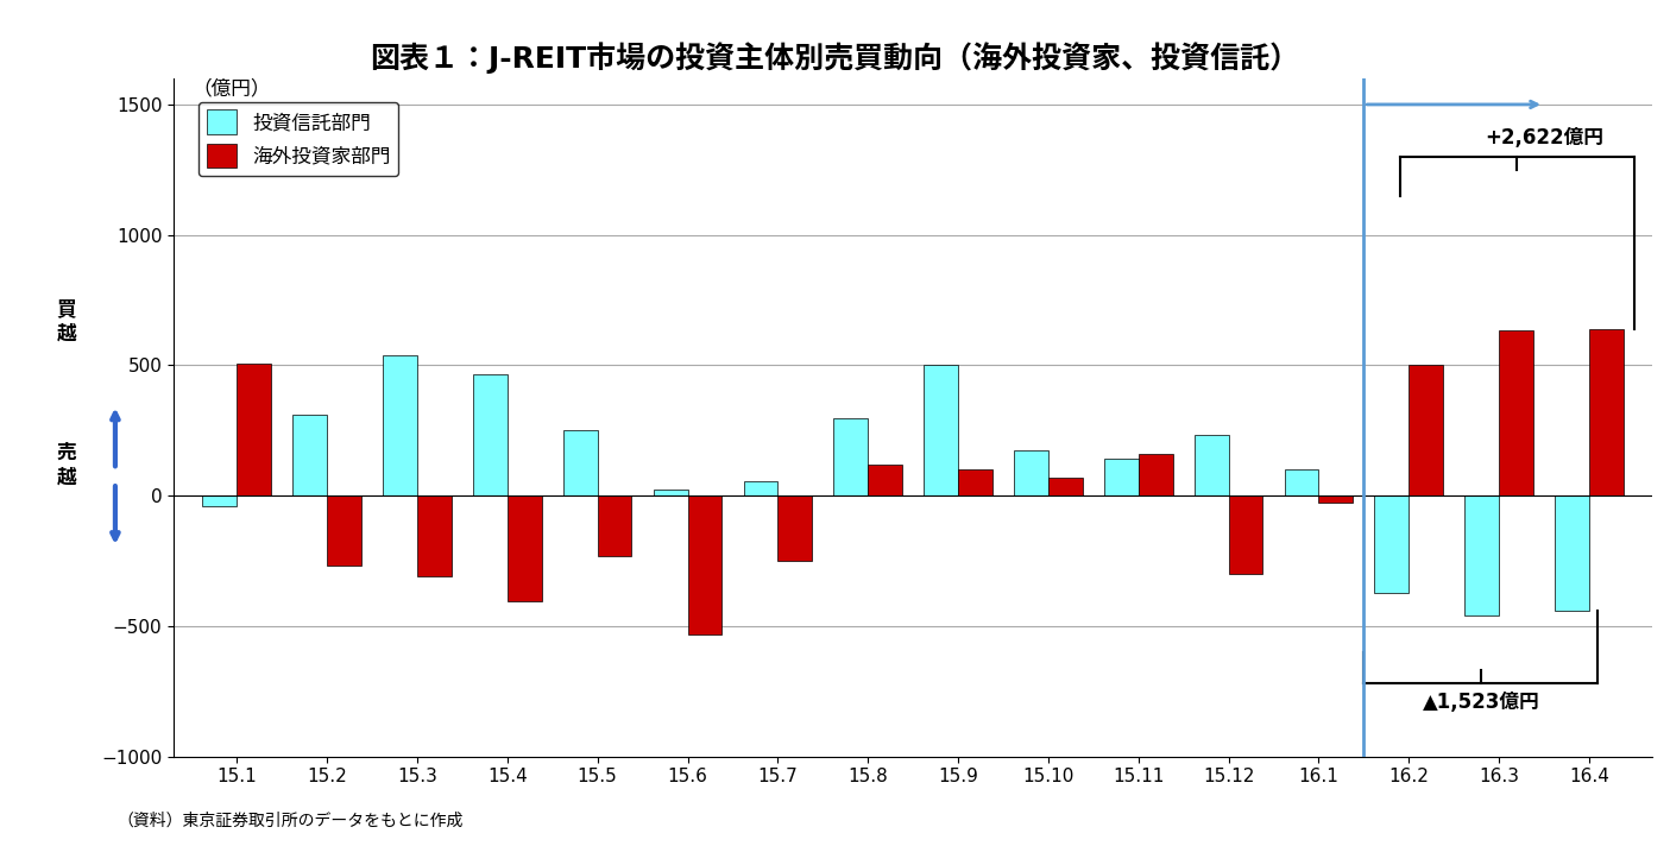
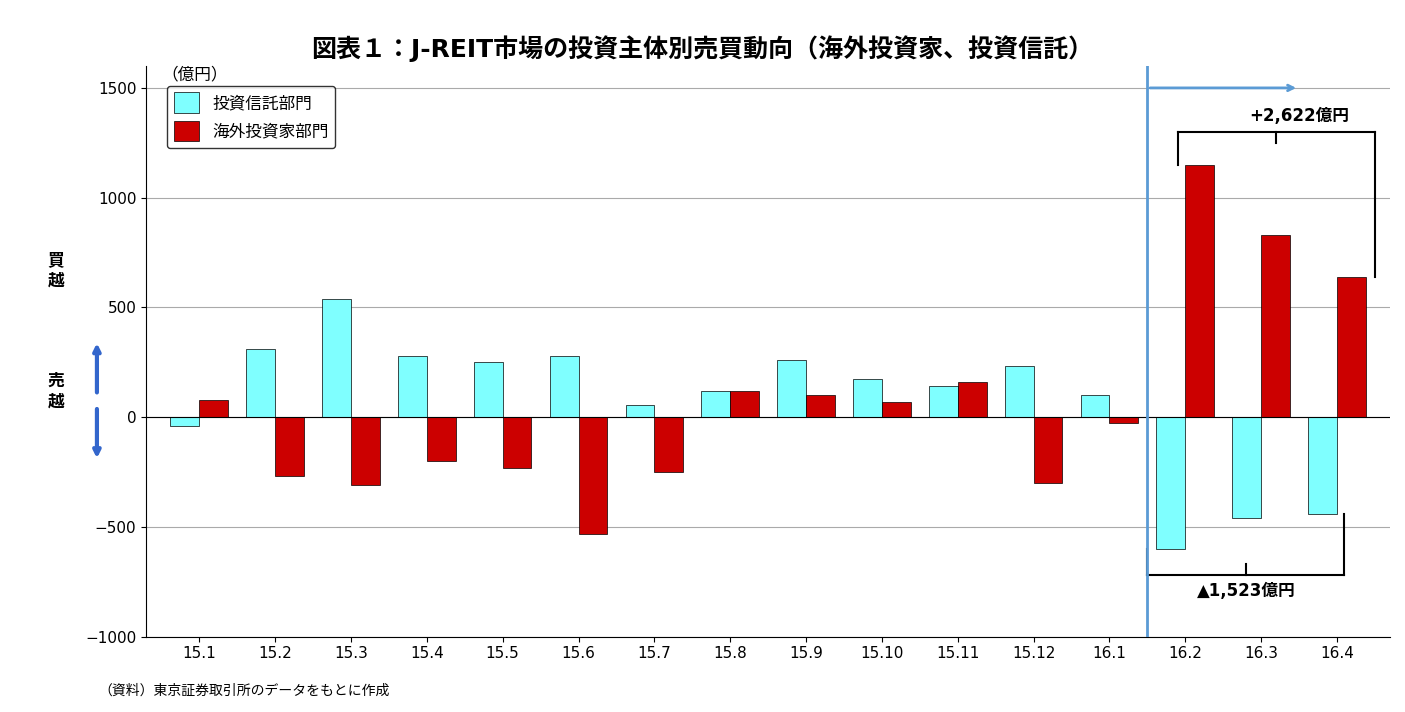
海外投資家部門/15.1: 505 -> 80
投資信託部門/15.4: 465 -> 280
海外投資家部門/15.4: -405 -> -200
投資信託部門/15.6: 25 -> 280
投資信託部門/15.8: 295 -> 120
投資信託部門/15.9: 500 -> 260
投資信託部門/16.2: -375 -> -600
海外投資家部門/16.2: 500 -> 1150
海外投資家部門/16.3: 635 -> 830
